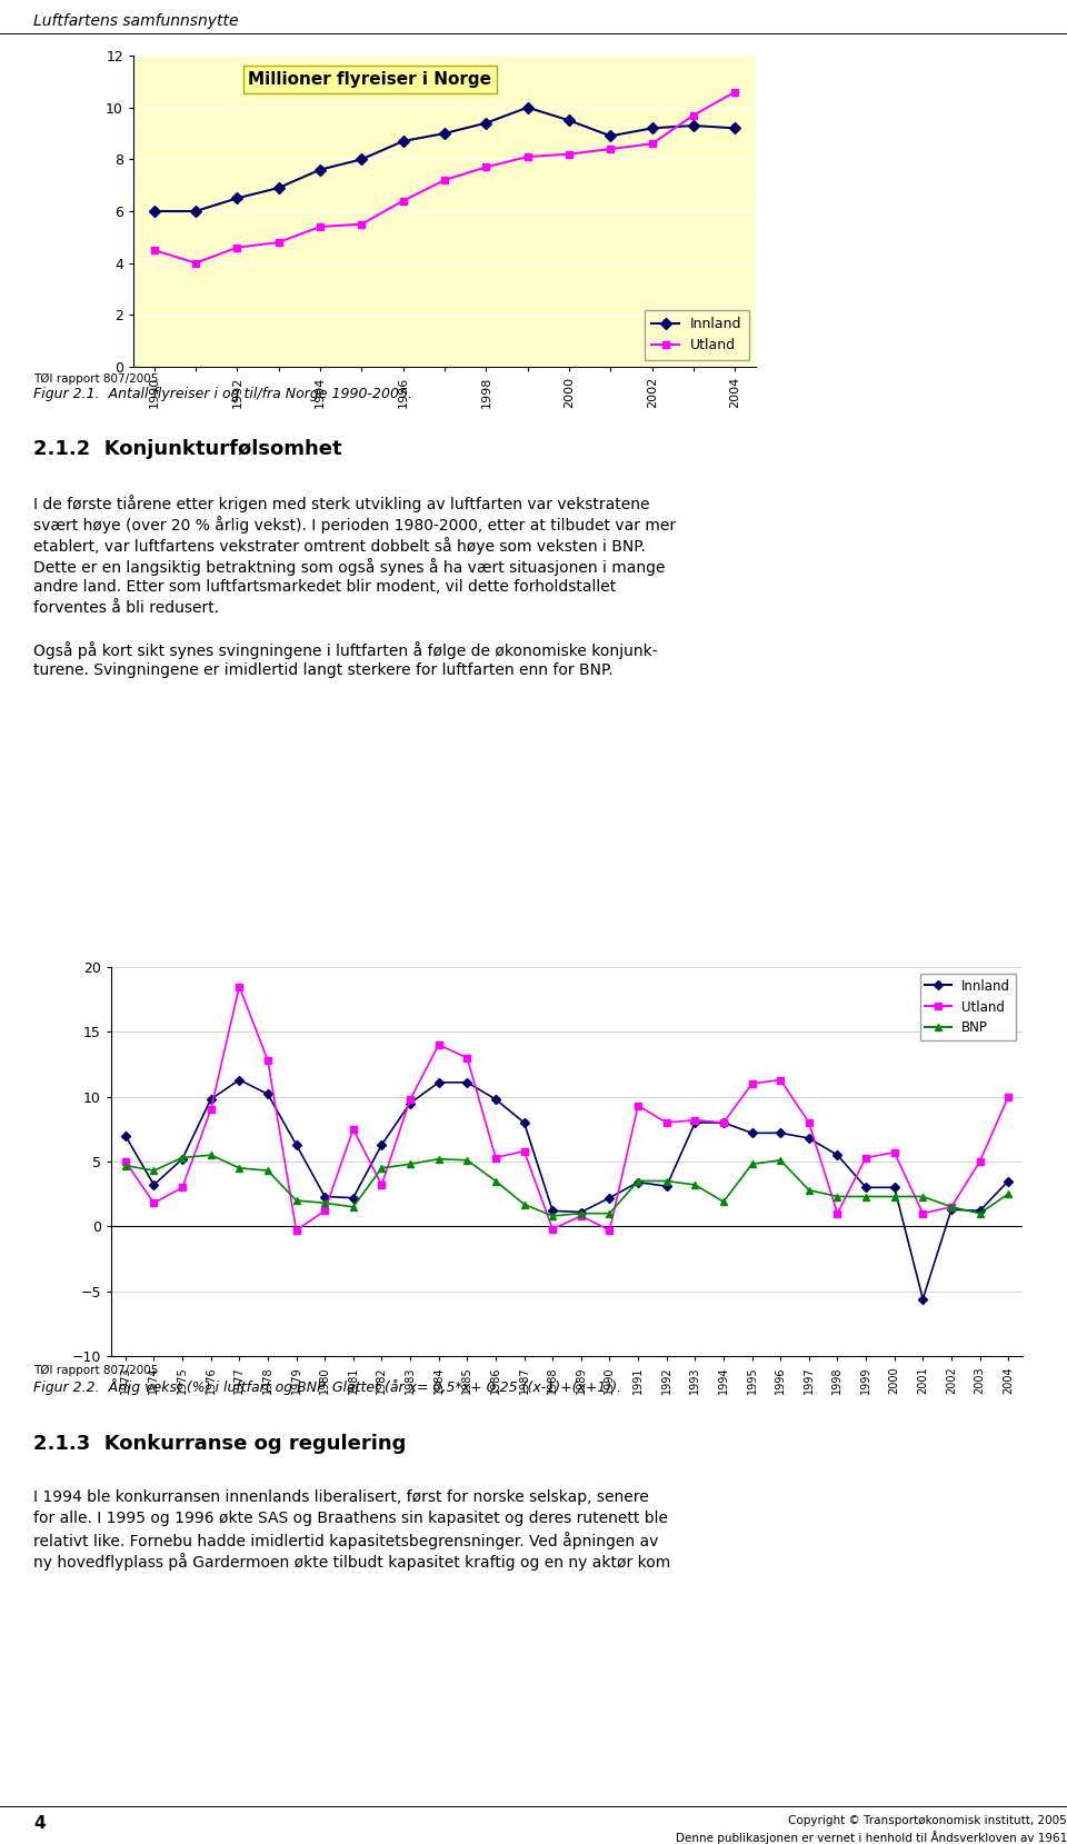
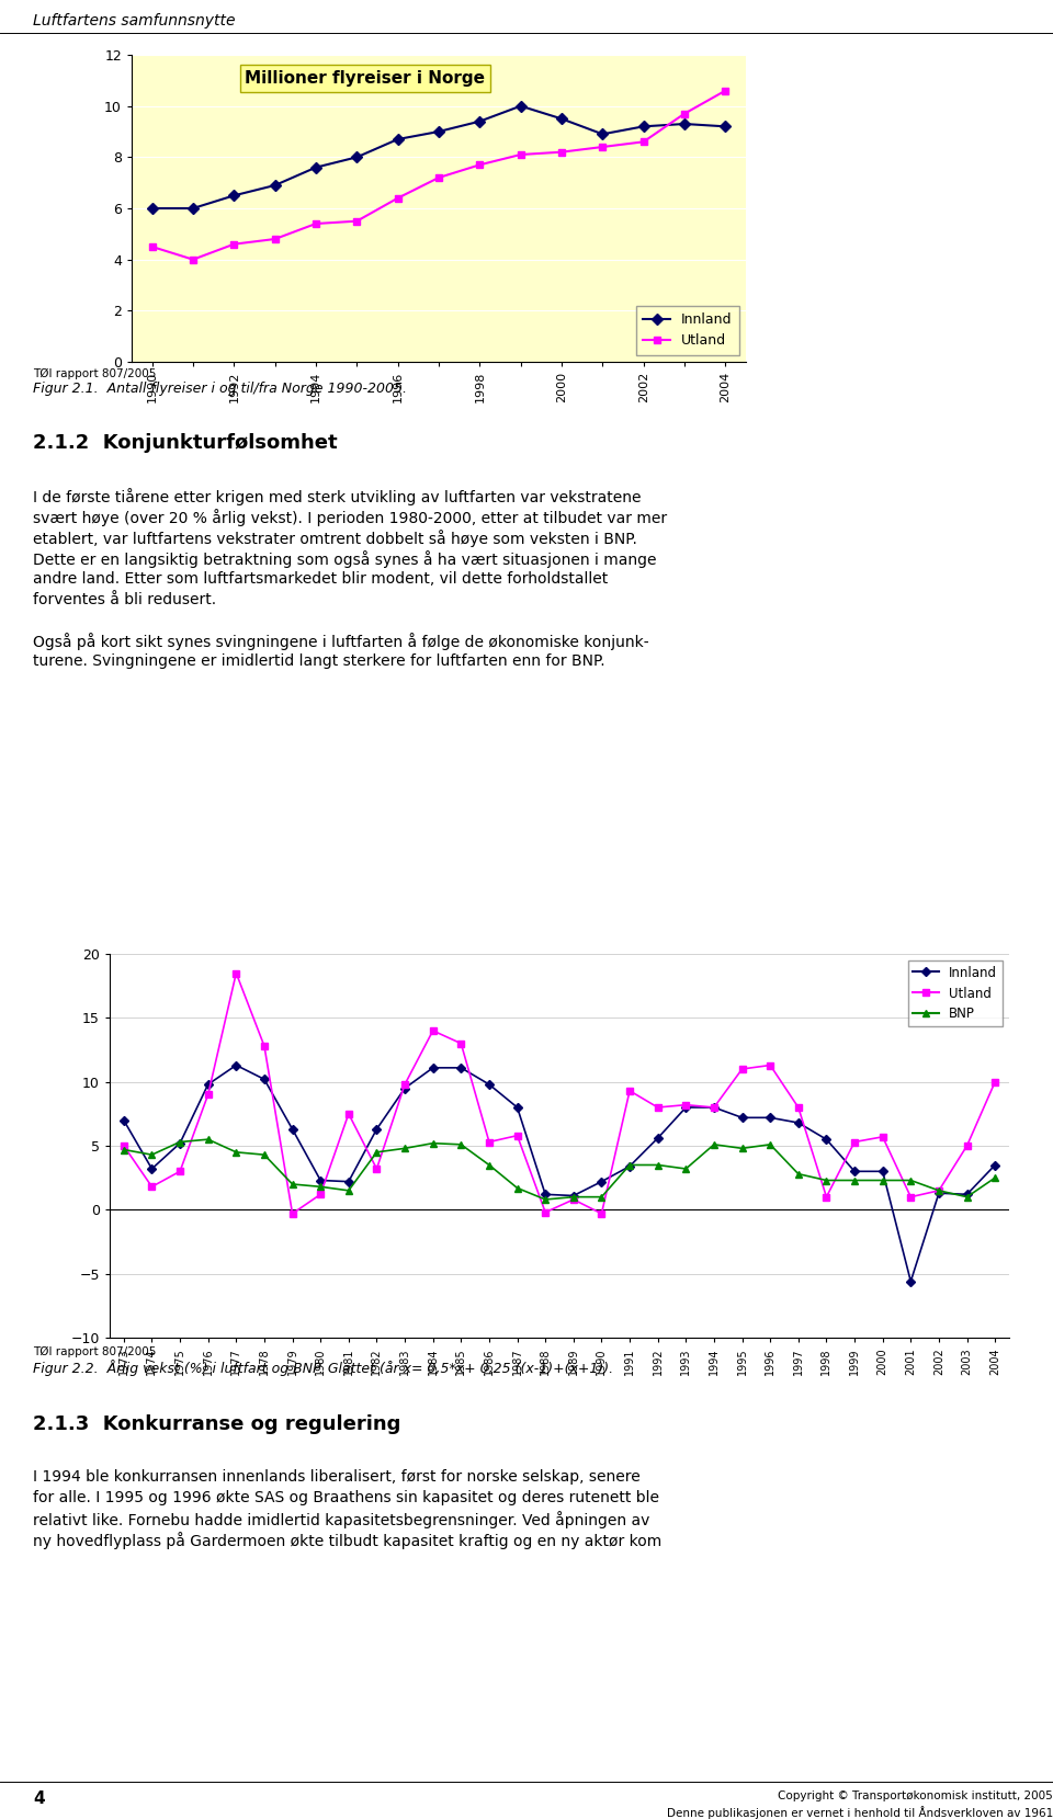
Innland/1992: 3.1 -> 5.6
BNP/1994: 1.9 -> 5.1
